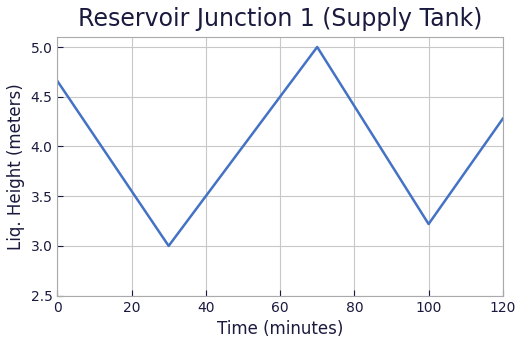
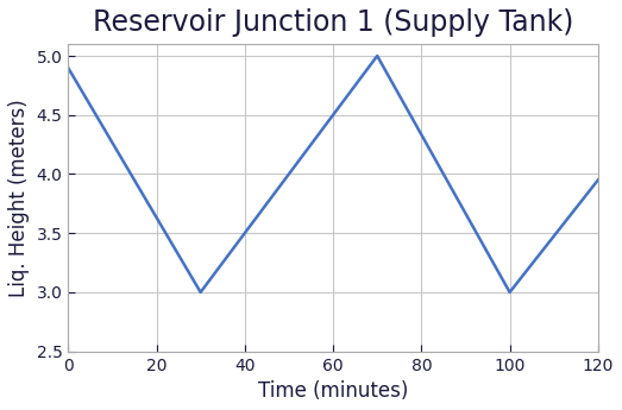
0: 4.66 -> 4.90
100: 3.22 -> 3.00
120: 4.28 -> 3.95
